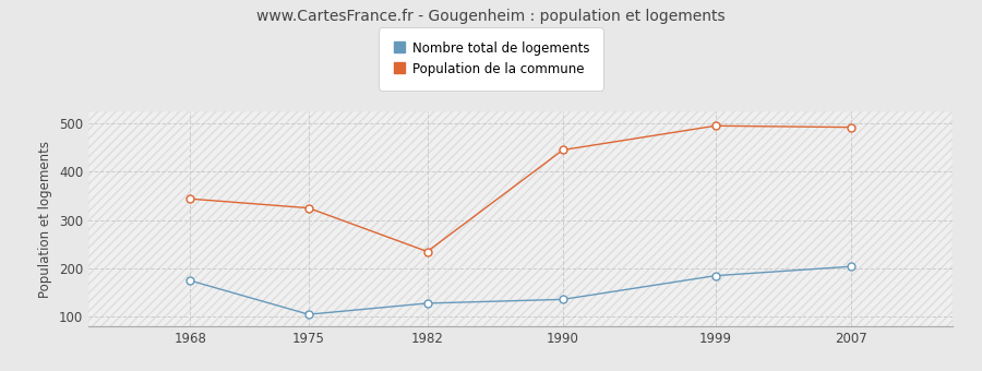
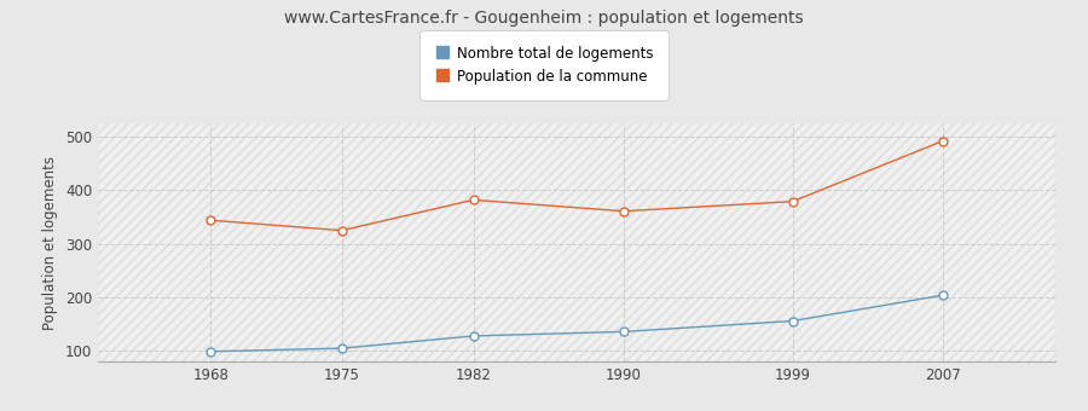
Nombre total de logements/1968: 175 -> 99
Population de la commune/1982: 235 -> 382
Population de la commune/1990: 445 -> 361
Nombre total de logements/1999: 185 -> 156
Population de la commune/1999: 495 -> 379
